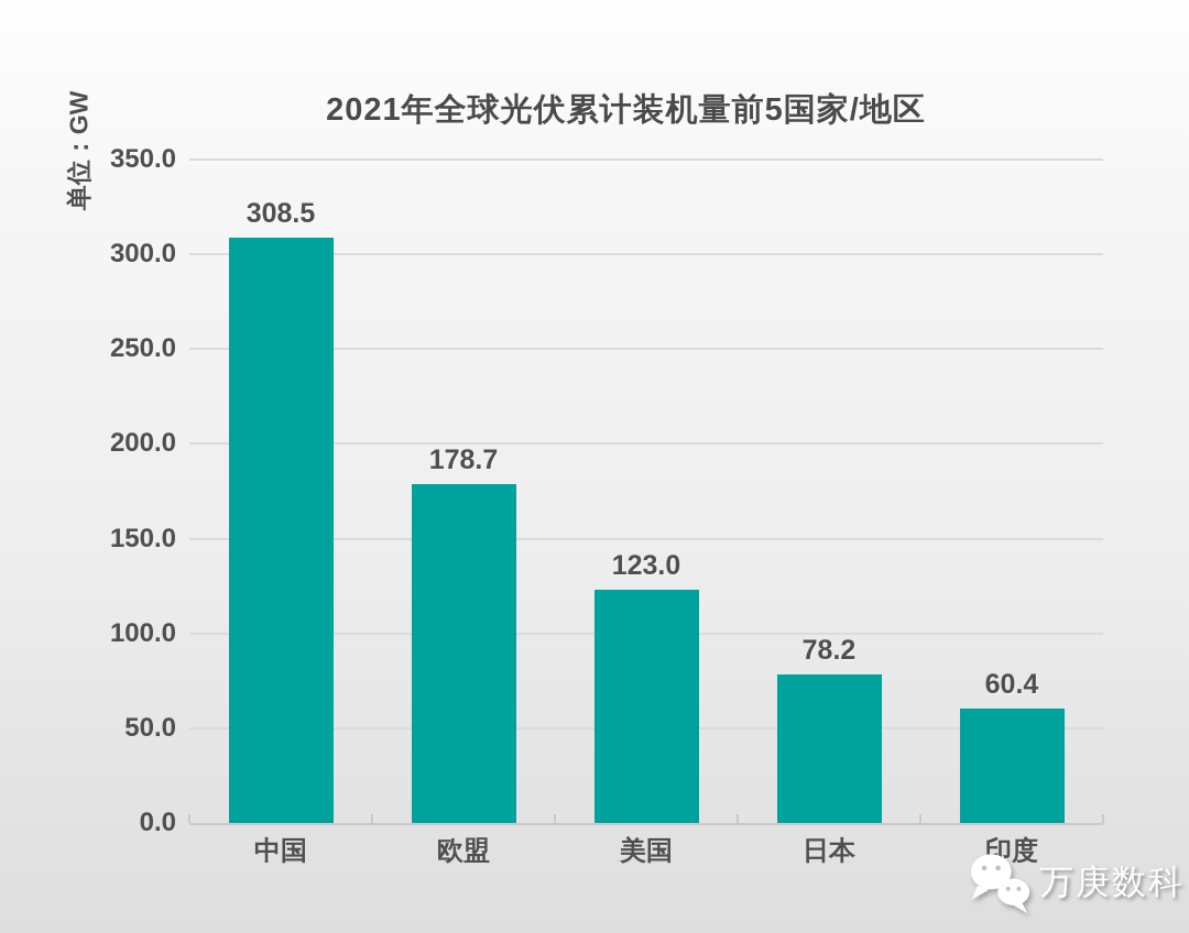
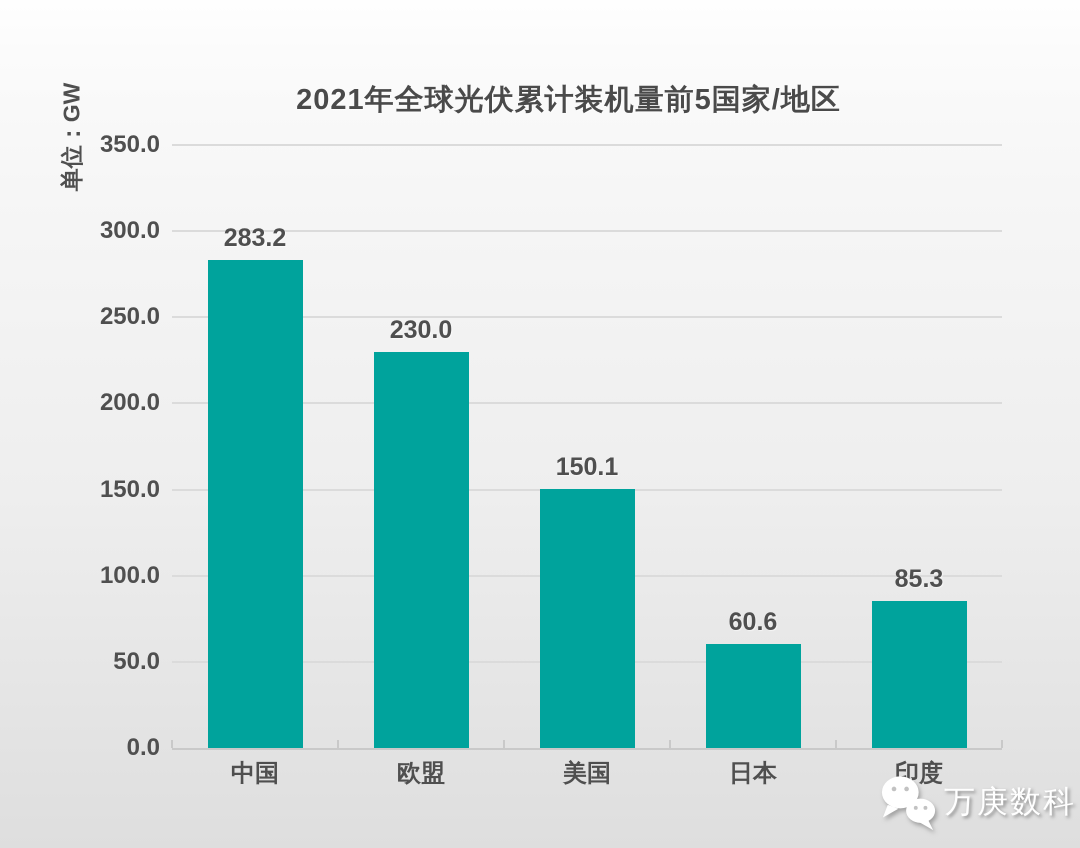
中国: 308.5 -> 283.2
欧盟: 178.7 -> 230.0
美国: 123.0 -> 150.1
日本: 78.2 -> 60.6
印度: 60.4 -> 85.3
